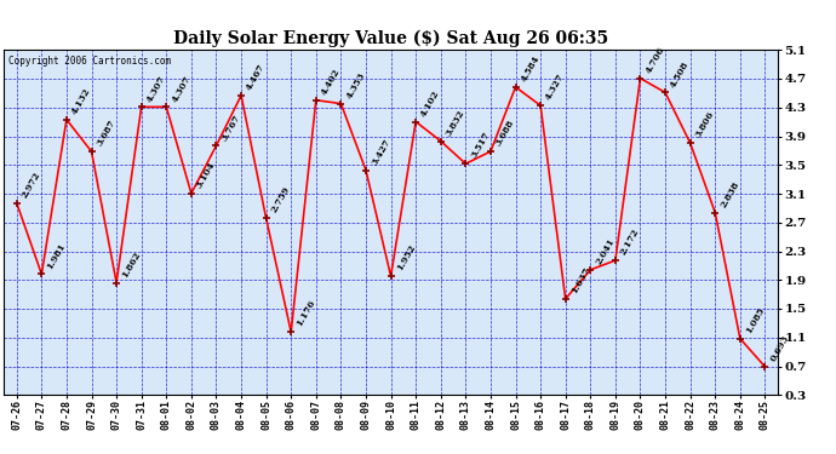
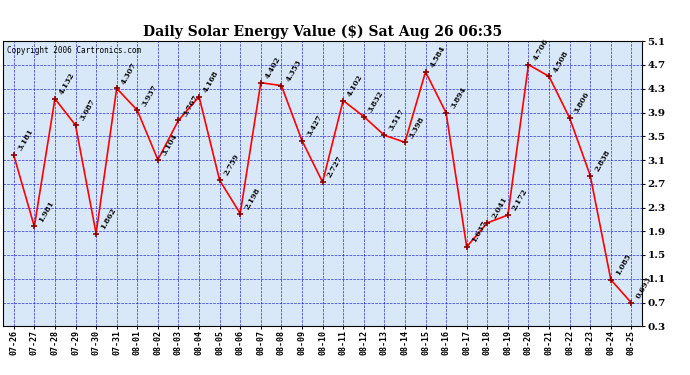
07-26: 2.972 -> 3.181
08-01: 4.307 -> 3.937
08-04: 4.467 -> 4.168
08-06: 1.176 -> 2.198
08-10: 1.952 -> 2.727
08-14: 3.688 -> 3.398
08-16: 4.327 -> 3.894
